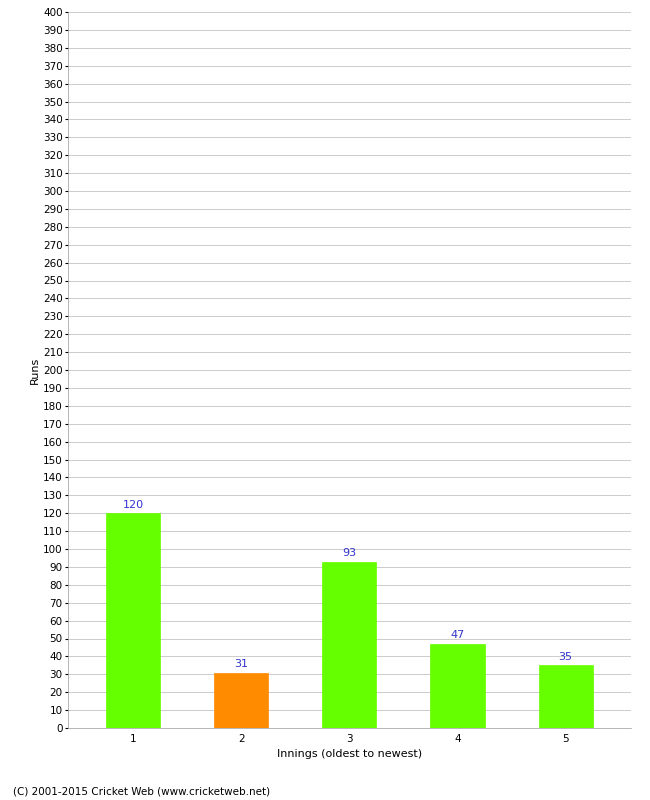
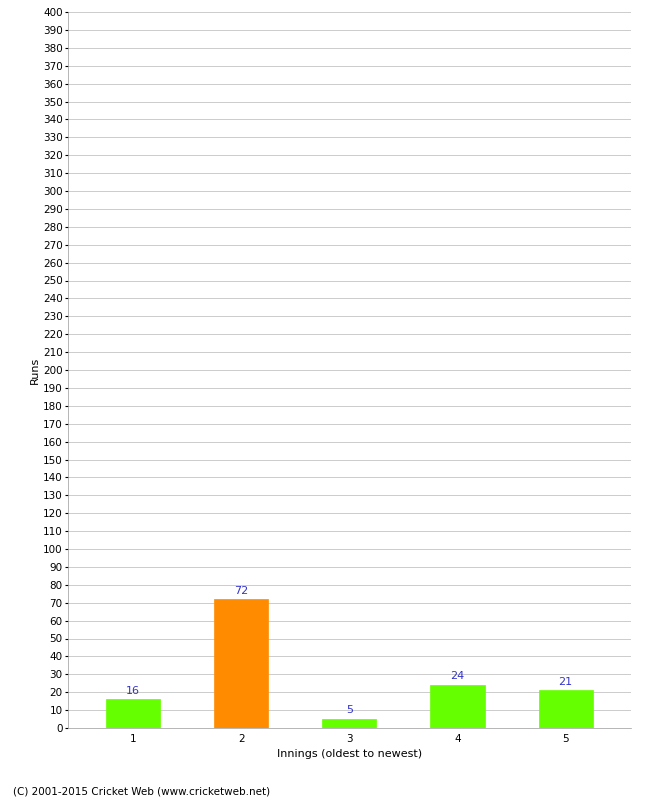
1: 120 -> 16
2: 31 -> 72
3: 93 -> 5
4: 47 -> 24
5: 35 -> 21
